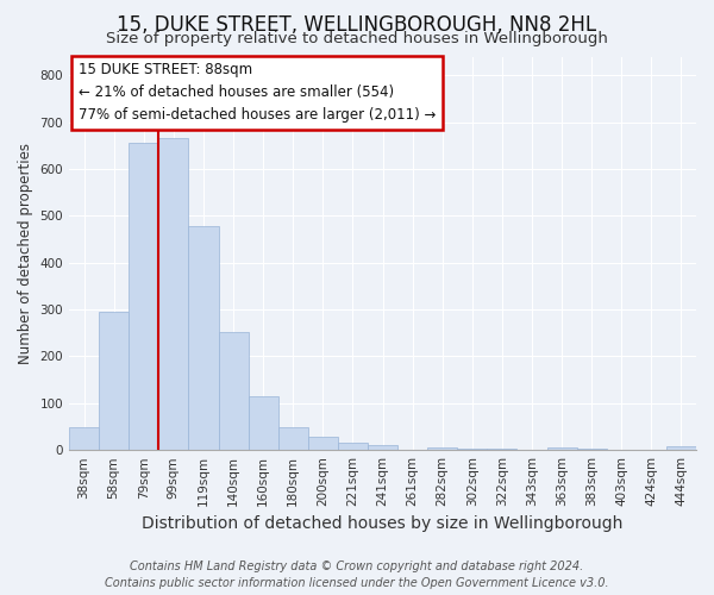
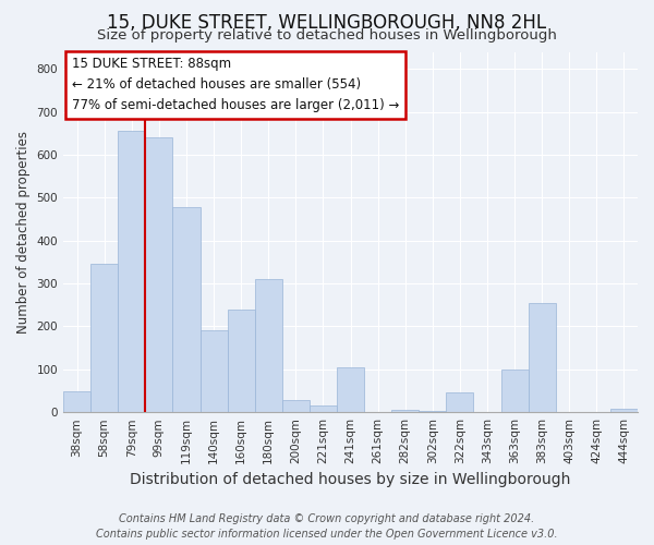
58sqm: 295 -> 345
99sqm: 665 -> 640
140sqm: 253 -> 190
160sqm: 114 -> 240
180sqm: 48 -> 310
241sqm: 10 -> 105
322sqm: 3 -> 45
363sqm: 5 -> 100
383sqm: 2 -> 255
